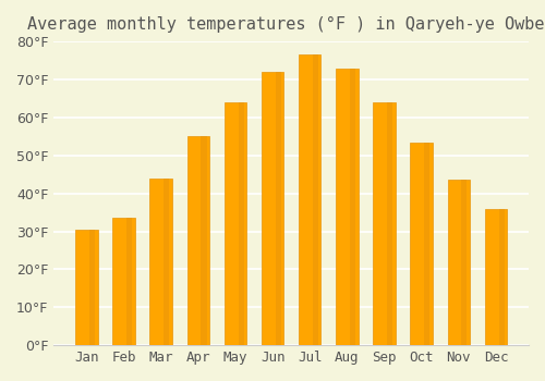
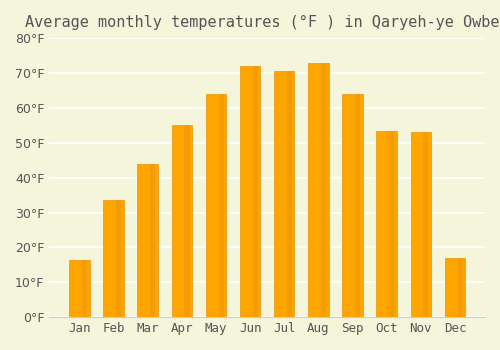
Jan: 30.5°F -> 16.5°F
Jul: 76.5°F -> 70.5°F
Nov: 43.5°F -> 53.0°F
Dec: 36.0°F -> 17.0°F
